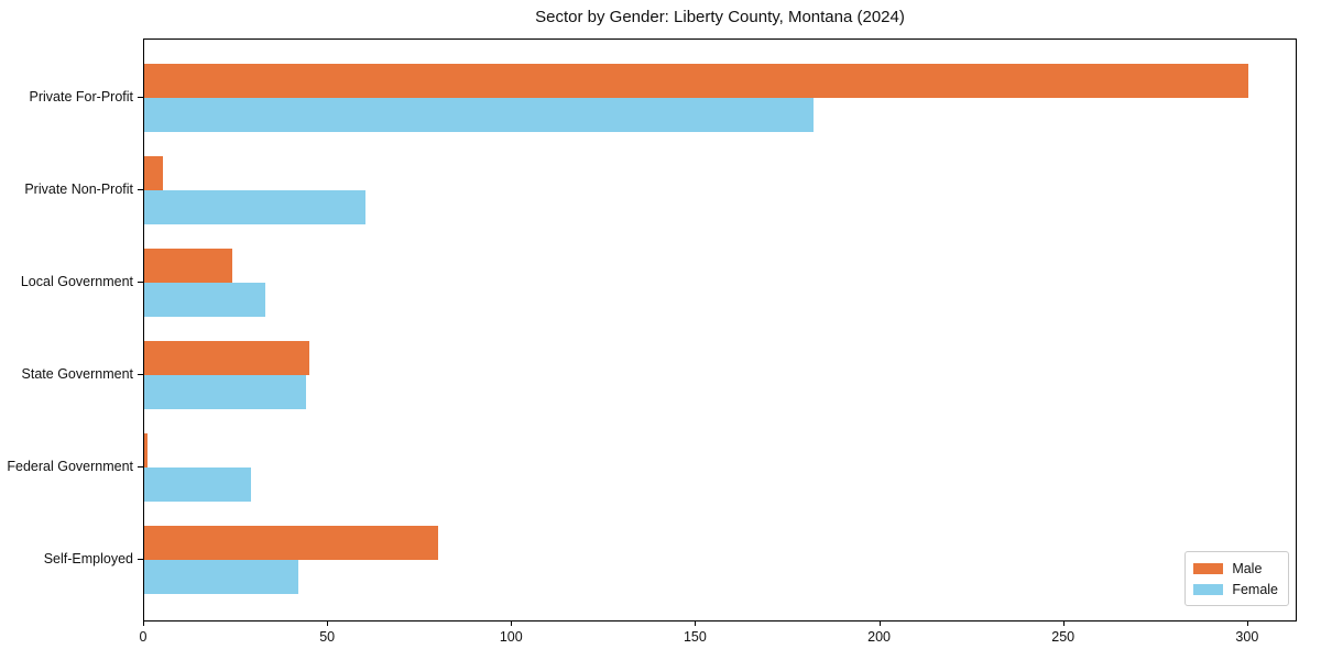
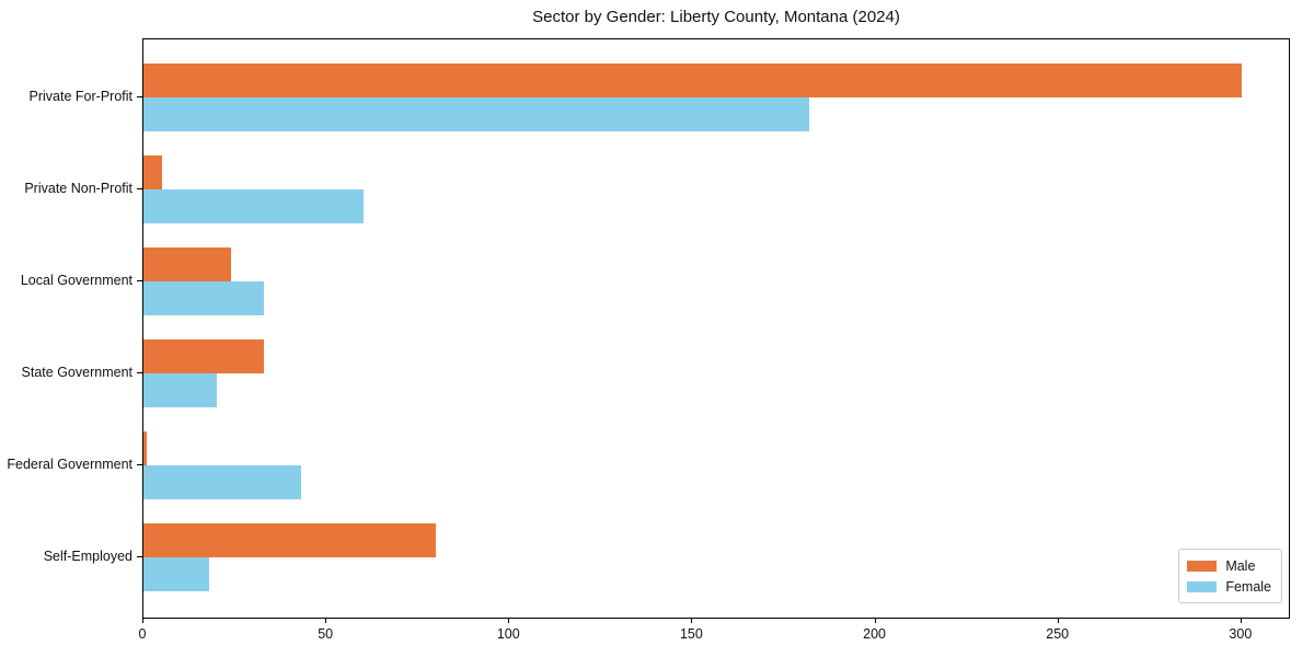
Male/State Government: 45 -> 33
Female/State Government: 44 -> 20
Female/Federal Government: 29 -> 43
Female/Self-Employed: 42 -> 18
